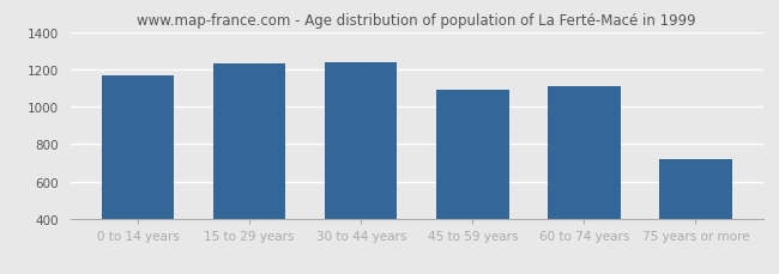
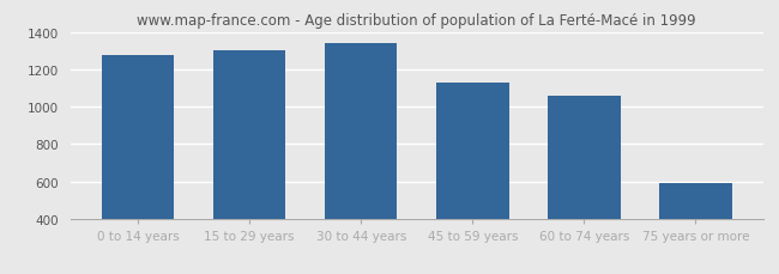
0 to 14 years: 1170 -> 1280
15 to 29 years: 1230 -> 1300
30 to 44 years: 1240 -> 1340
45 to 59 years: 1090 -> 1130
60 to 74 years: 1110 -> 1060
75 years or more: 720 -> 590
